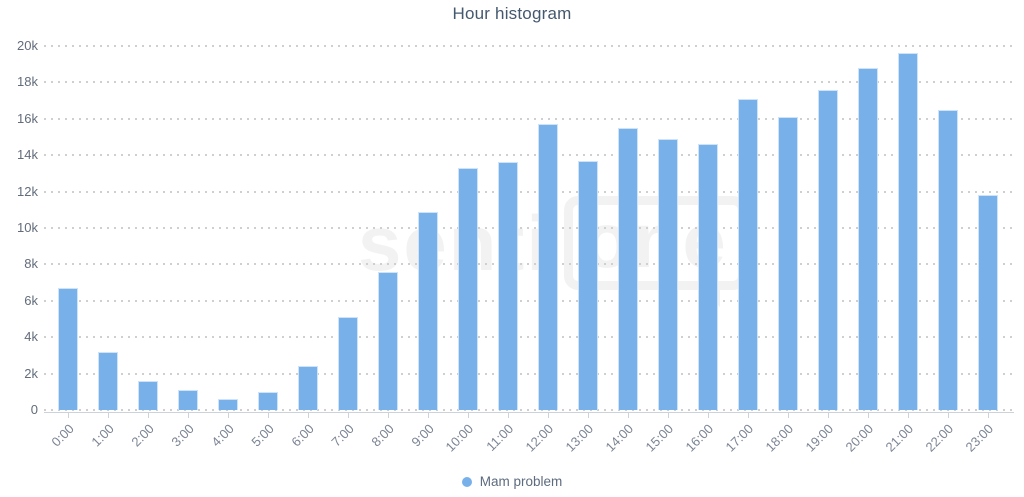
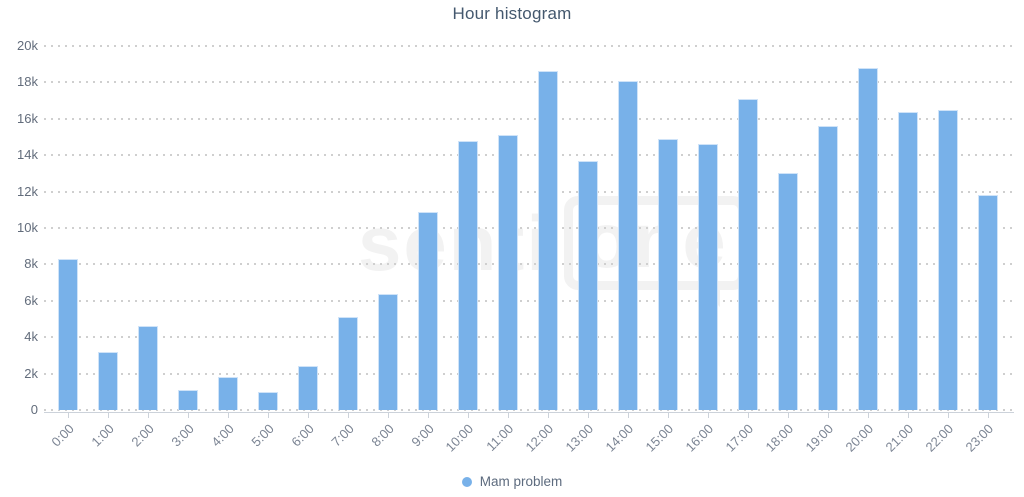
0:00: 6.7k -> 8.3k
2:00: 1.6k -> 4.6k
4:00: 0.6k -> 1.8k
8:00: 7.6k -> 6.4k
10:00: 13.3k -> 14.8k
11:00: 13.6k -> 15.1k
12:00: 15.7k -> 18.6k
14:00: 15.5k -> 18.1k
18:00: 16.1k -> 13.0k
19:00: 17.6k -> 15.6k
21:00: 19.6k -> 16.4k
